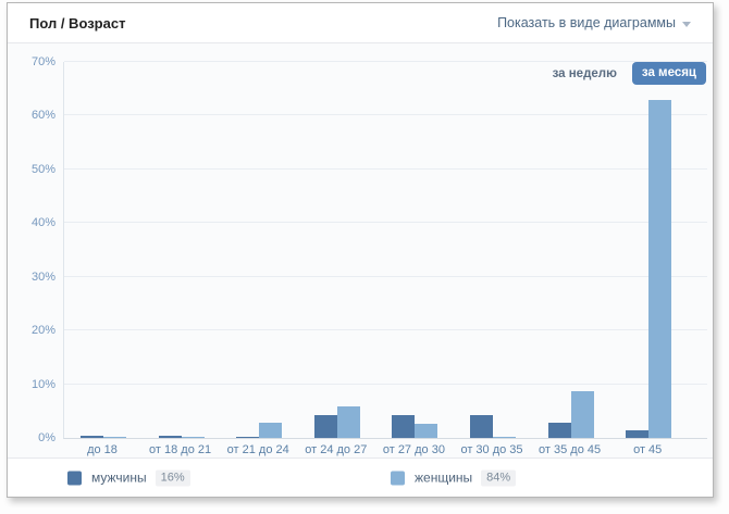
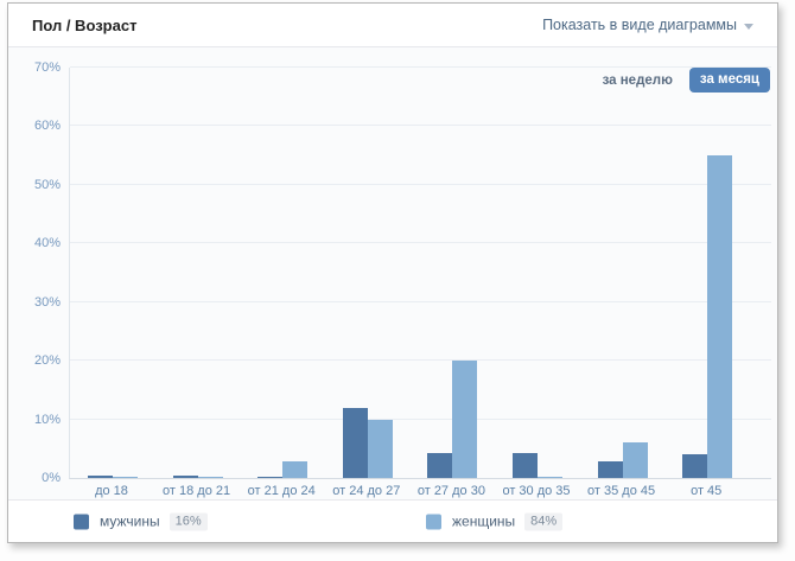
мужчины/от 24 до 27: 4% -> 12%
женщины/от 24 до 27: 6% -> 10%
женщины/от 27 до 30: 3% -> 20%
женщины/от 35 до 45: 9% -> 6%
мужчины/от 45: 1% -> 4%
женщины/от 45: 63% -> 55%
